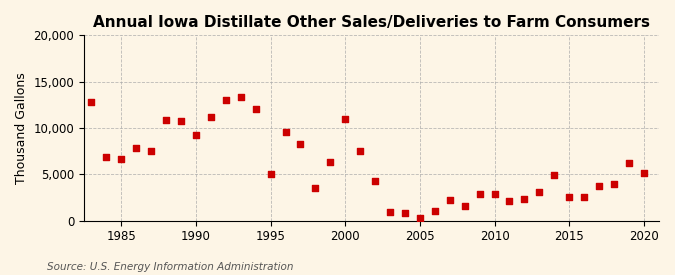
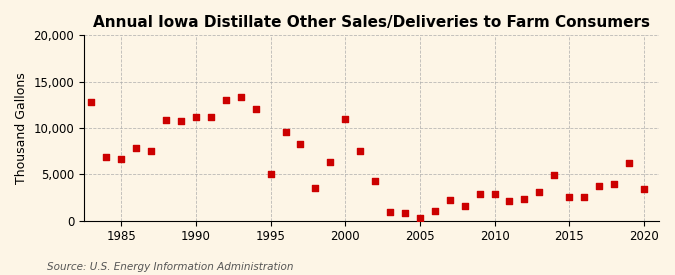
1990: 9,300 -> 11,200
2020: 5,100 -> 3,400
